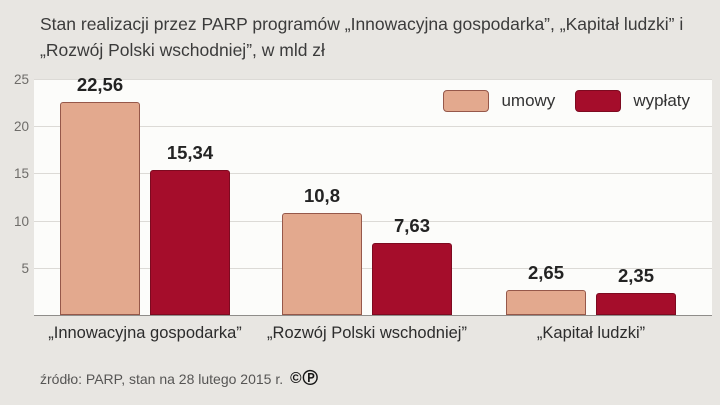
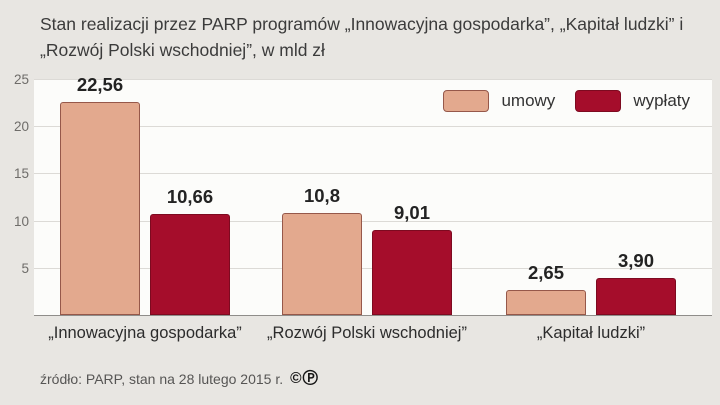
wypłaty/„Innowacyjna gospodarka”: 15,34 -> 10,66
wypłaty/„Rozwój Polski wschodniej”: 7,63 -> 9,01
wypłaty/„Kapitał ludzki”: 2,35 -> 3,90
